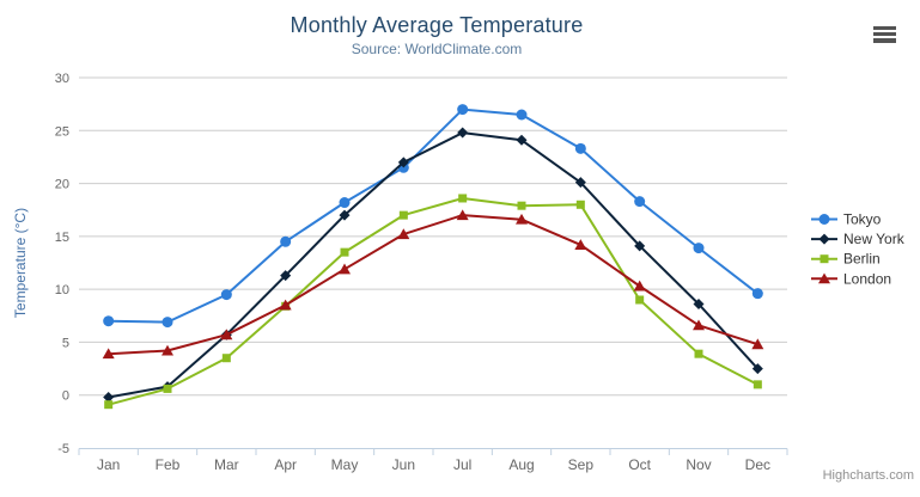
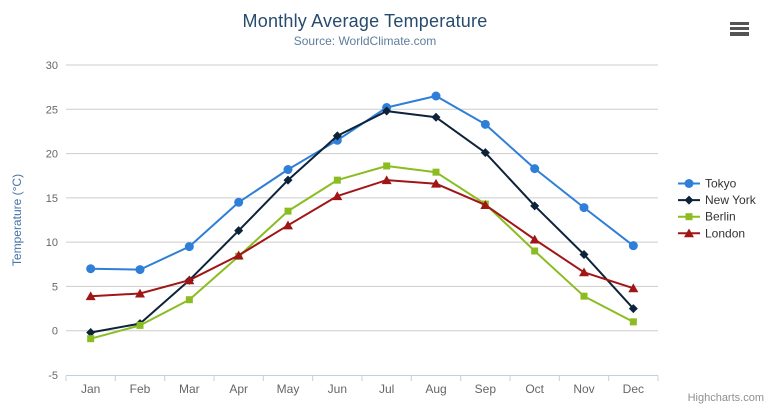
Tokyo/Jul: 27 -> 25
Berlin/Sep: 18 -> 14
